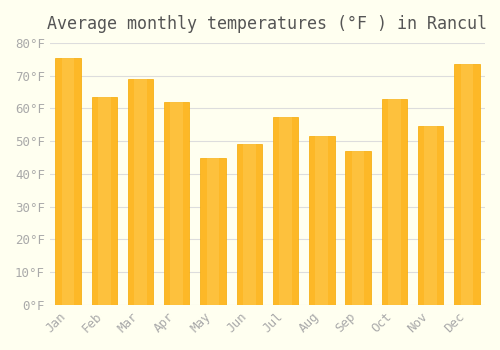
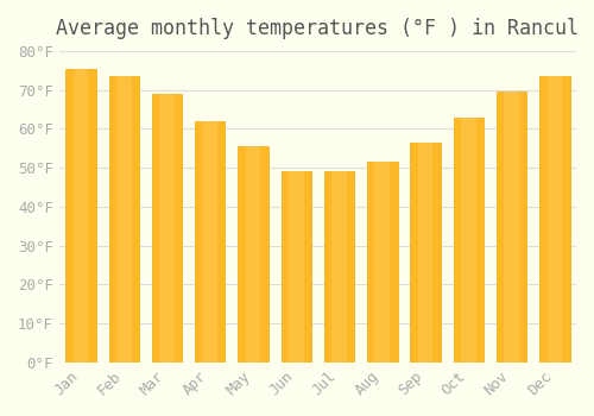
Feb: 63.5°F -> 73.5°F
May: 45.0°F -> 55.5°F
Jul: 57.5°F -> 49.0°F
Sep: 47.0°F -> 56.5°F
Nov: 54.5°F -> 69.5°F
